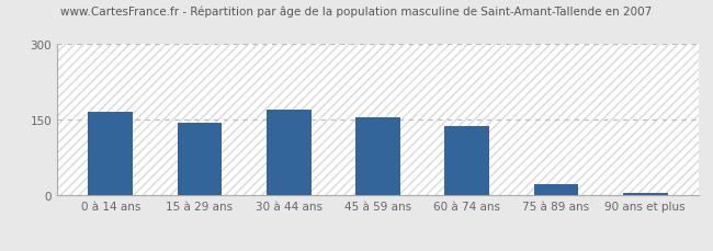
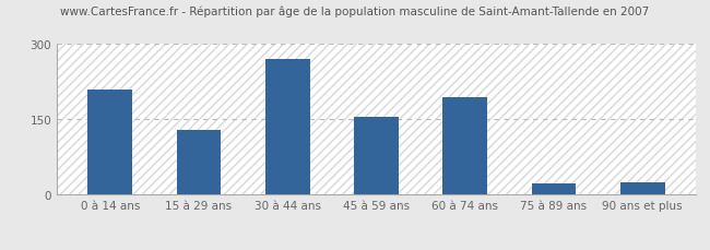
0 à 14 ans: 166 -> 210
15 à 29 ans: 145 -> 130
30 à 44 ans: 171 -> 270
60 à 74 ans: 138 -> 195
90 ans et plus: 6 -> 25
